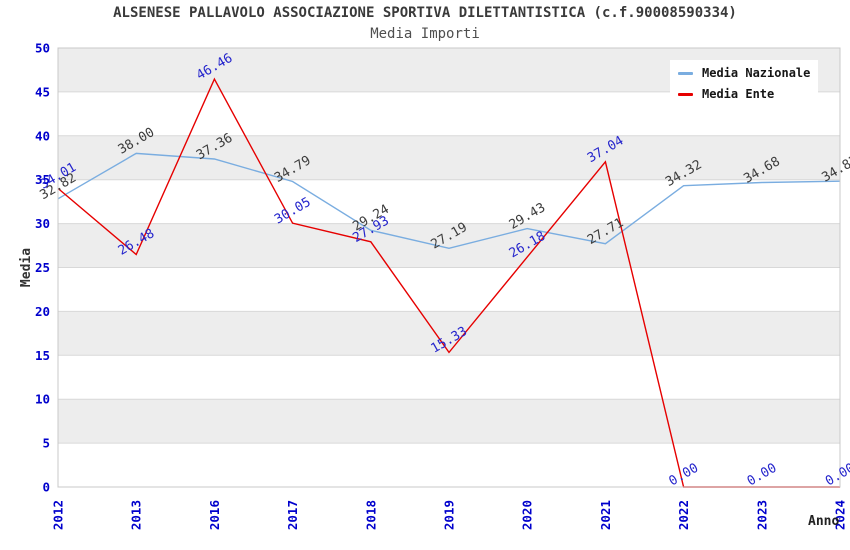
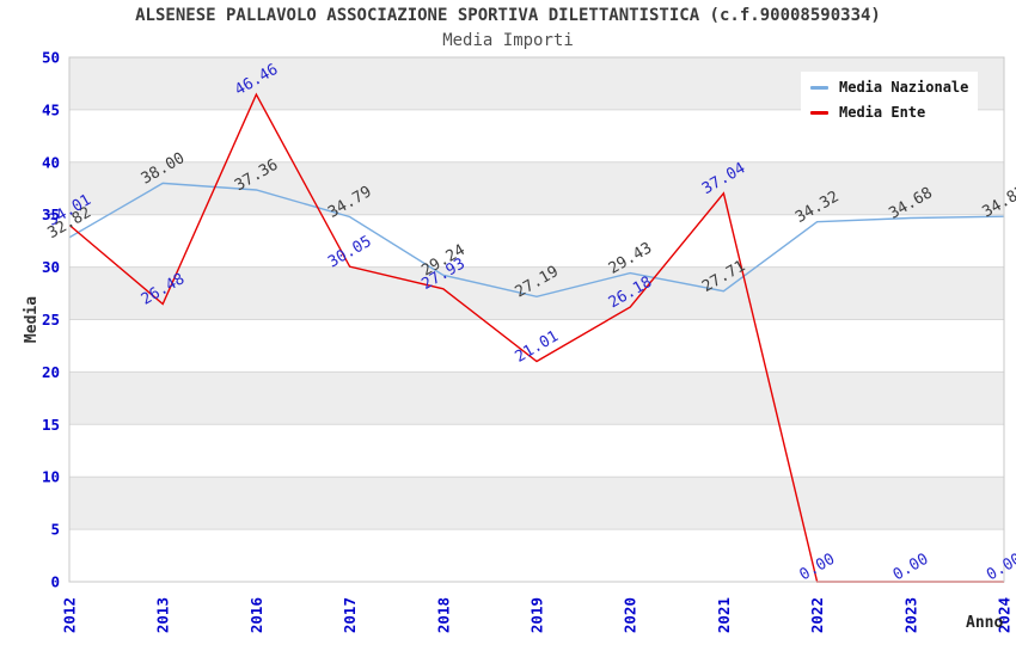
Media Ente/2019: 15.33 -> 21.01
